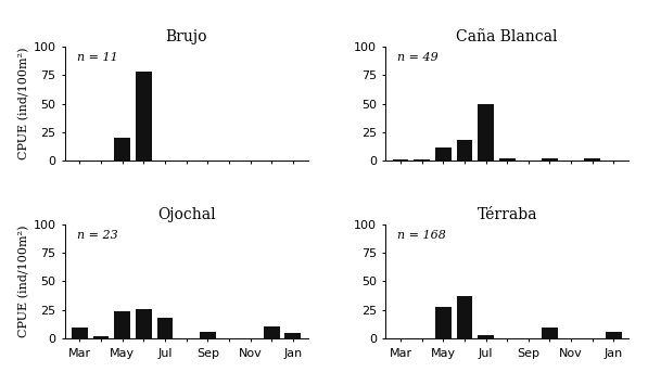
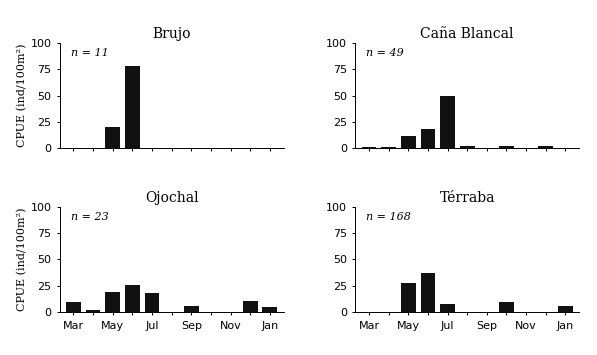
Ojochal/May: 24 -> 19
Térraba/Jul: 3 -> 8
